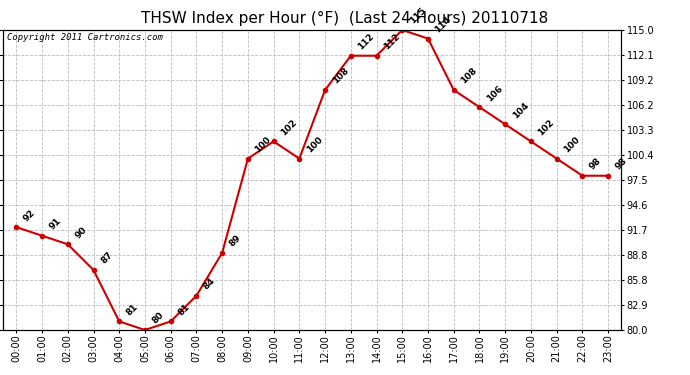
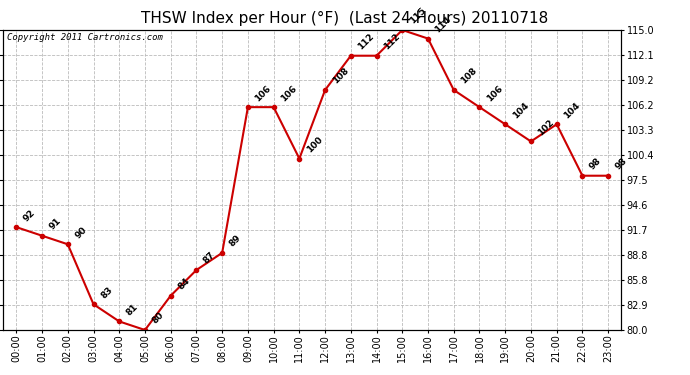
03:00: 87 -> 83
06:00: 81 -> 84
07:00: 84 -> 87
09:00: 100 -> 106
10:00: 102 -> 106
21:00: 100 -> 104
